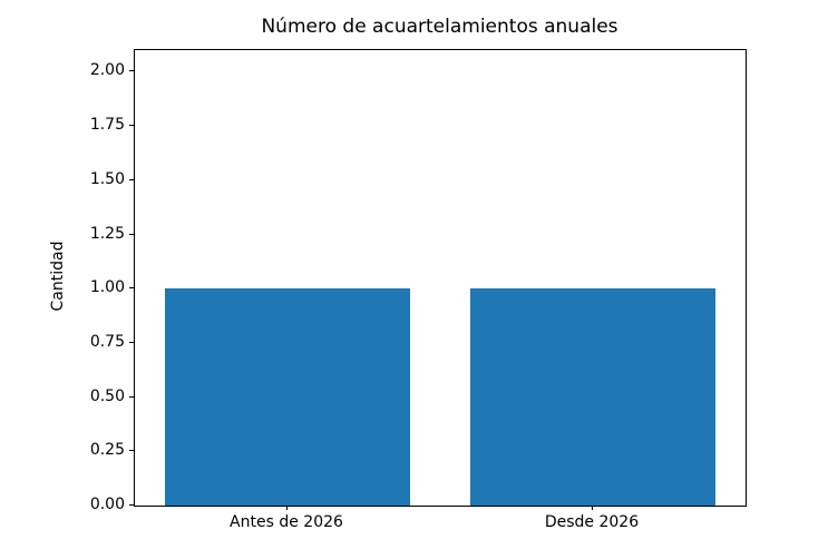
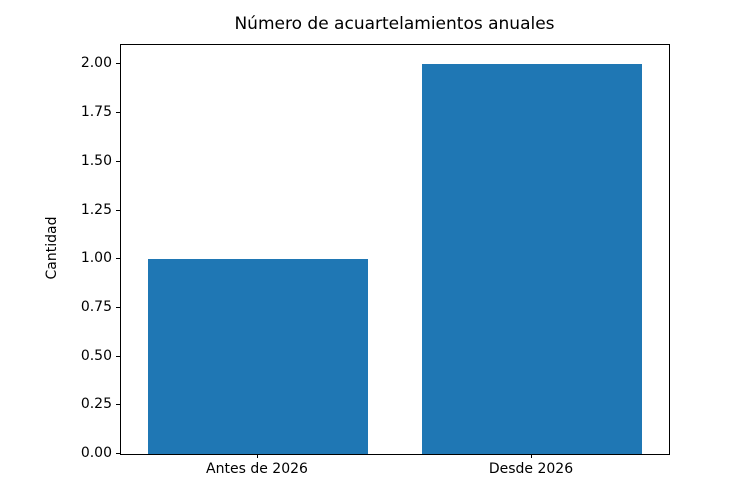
Desde 2026: 1 -> 2
